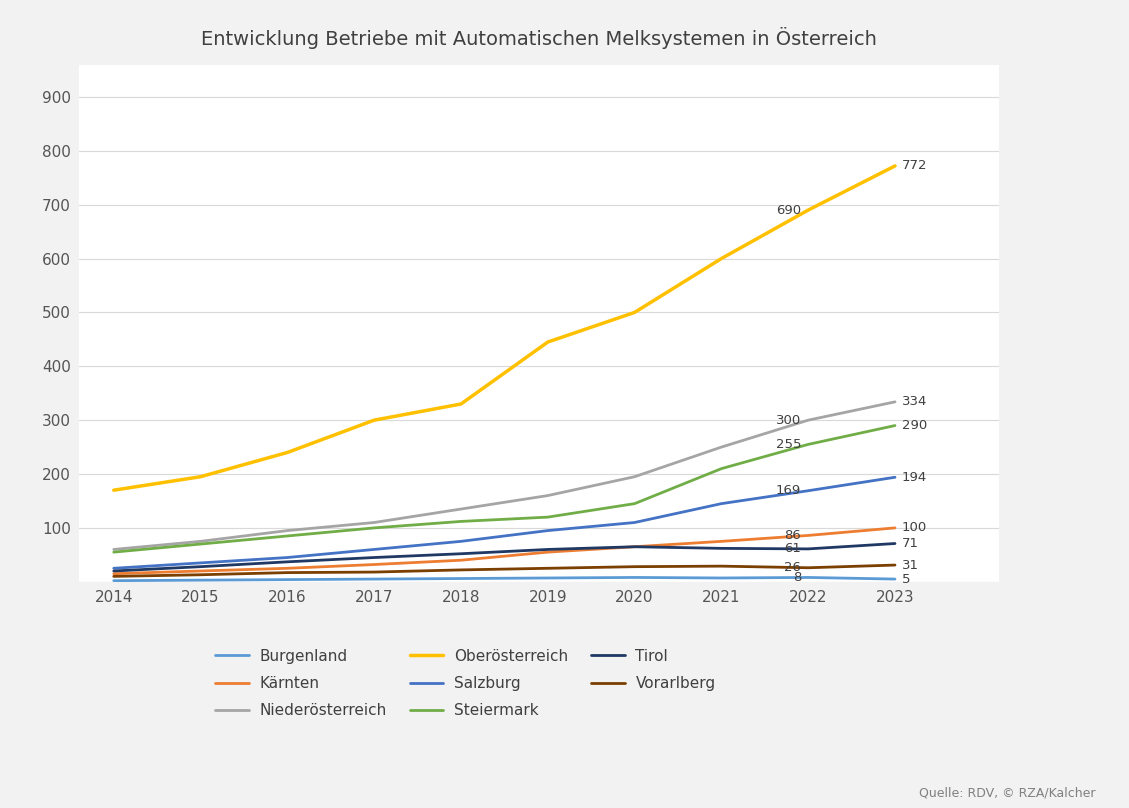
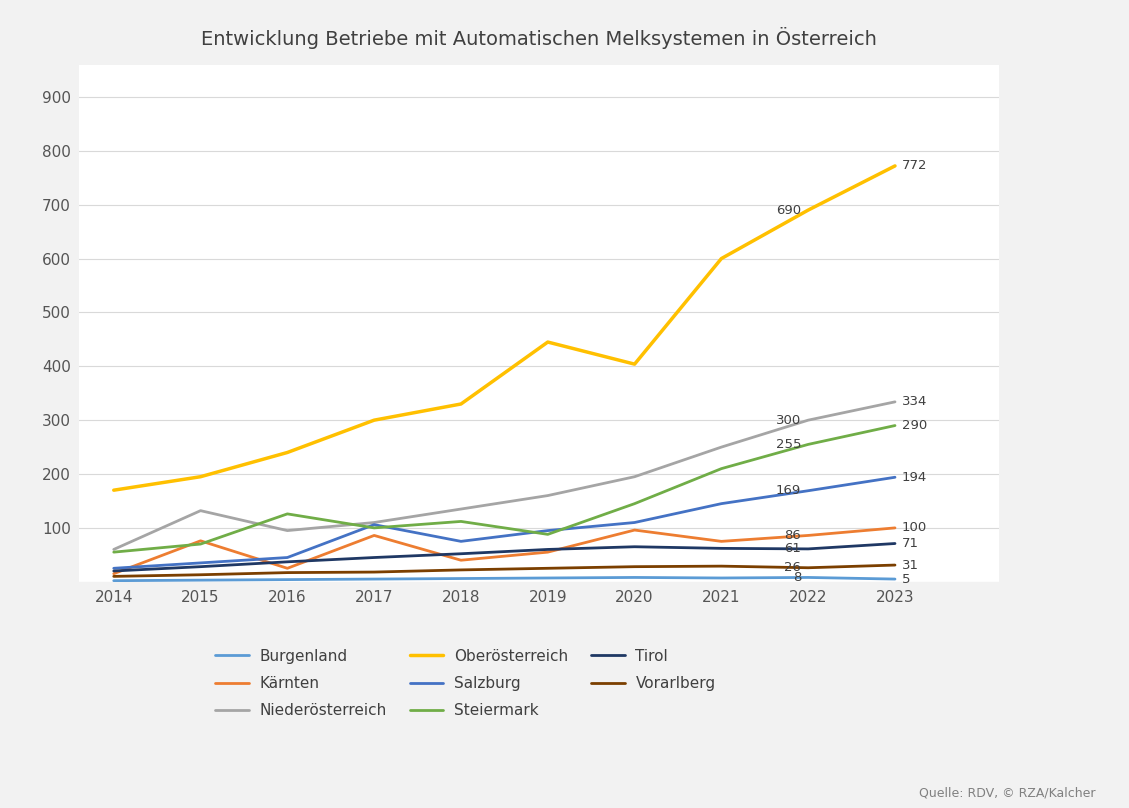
Kärnten/2015: 20 -> 76
Niederösterreich/2015: 75 -> 132
Steiermark/2016: 85 -> 126
Kärnten/2017: 32 -> 86
Salzburg/2017: 60 -> 106
Steiermark/2019: 120 -> 88
Kärnten/2020: 65 -> 96
Oberösterreich/2020: 500 -> 404
